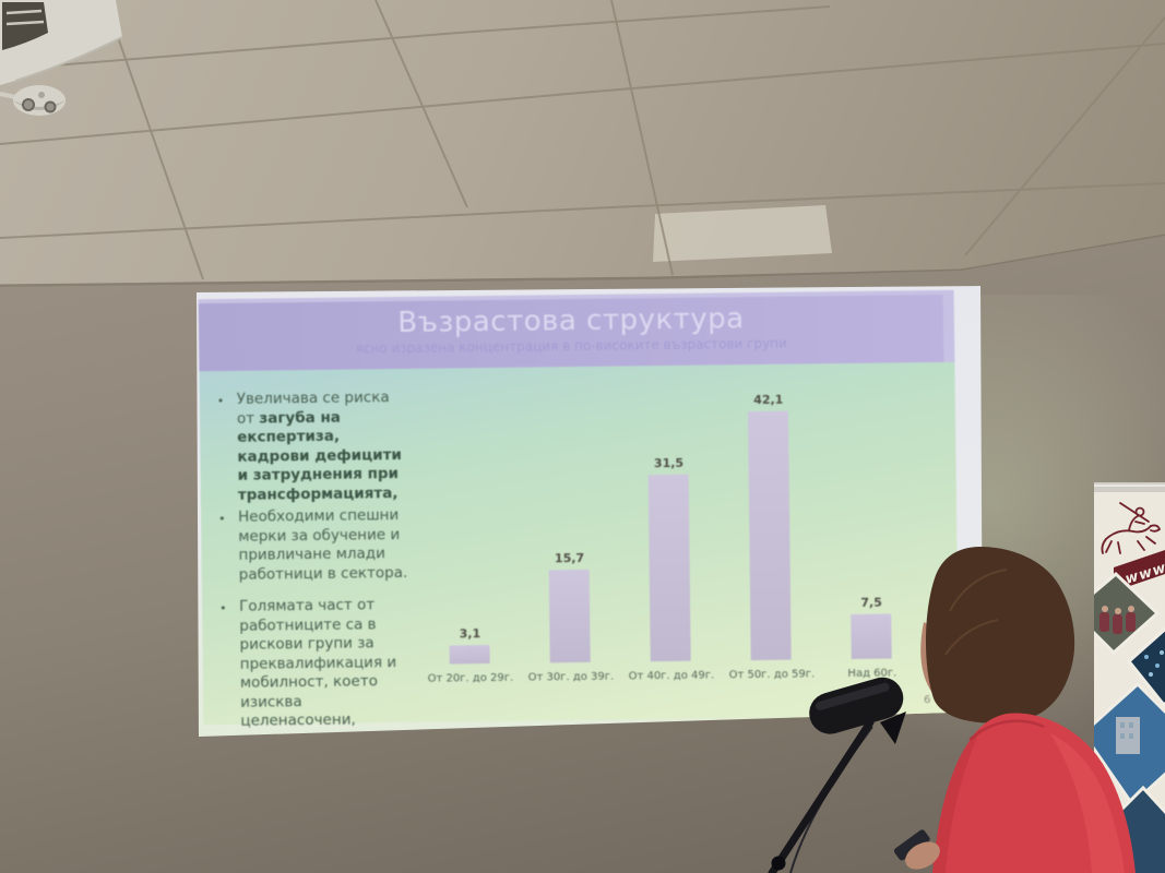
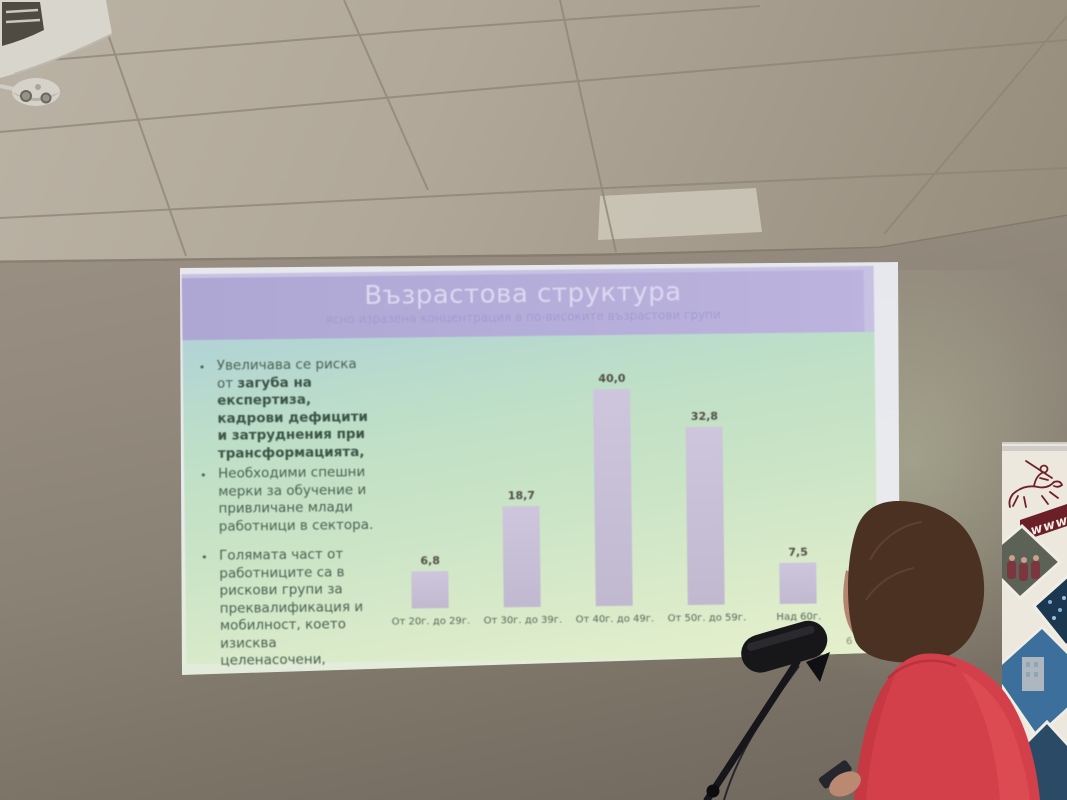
От 20г. до 29г.: 3,1 -> 6,8
От 30г. до 39г.: 15,7 -> 18,7
От 40г. до 49г.: 31,5 -> 40,0
От 50г. до 59г.: 42,1 -> 32,8
